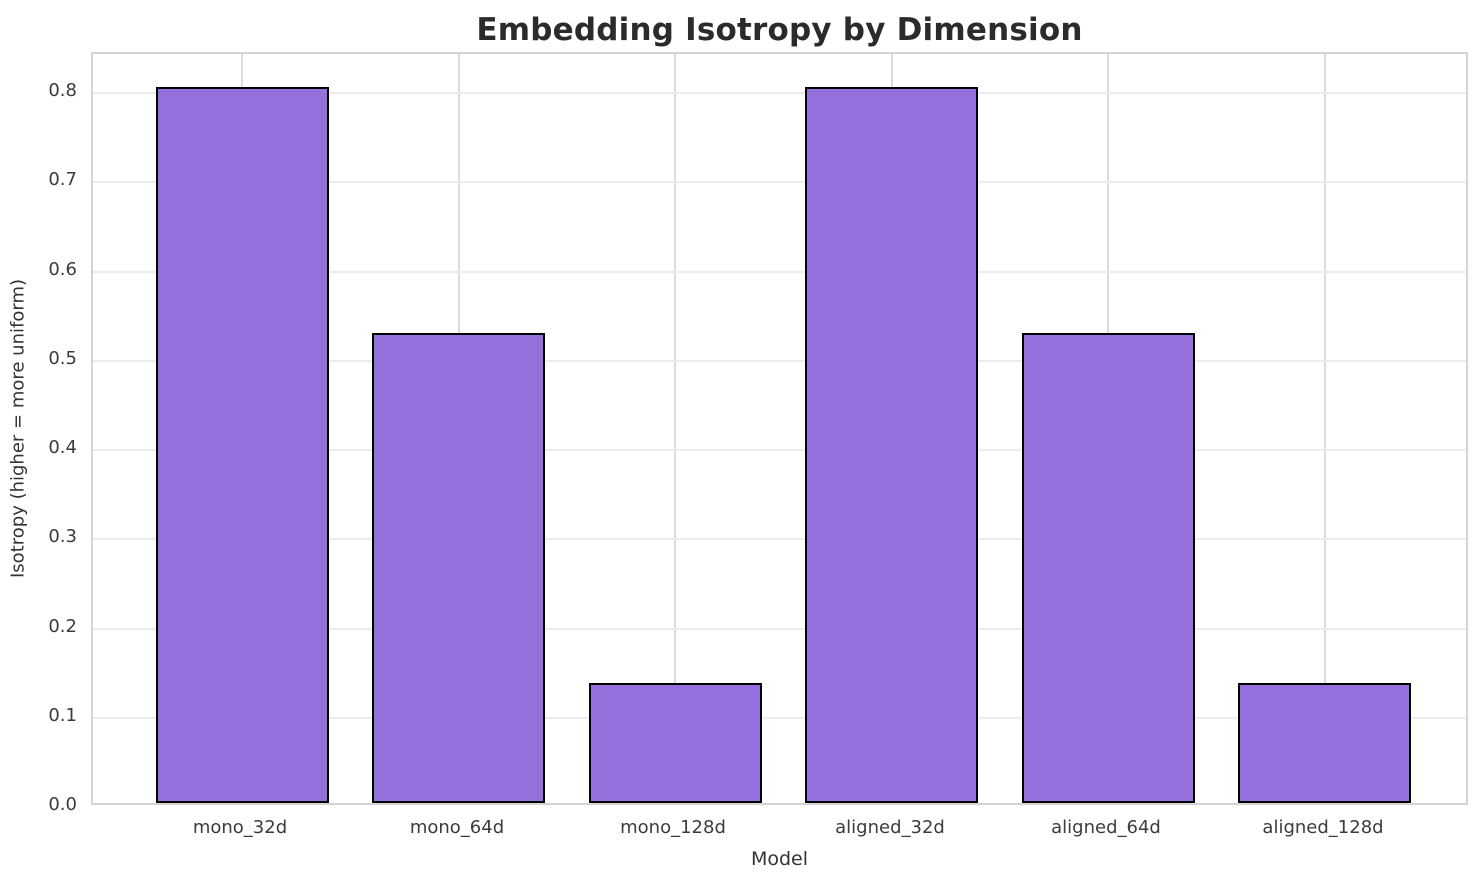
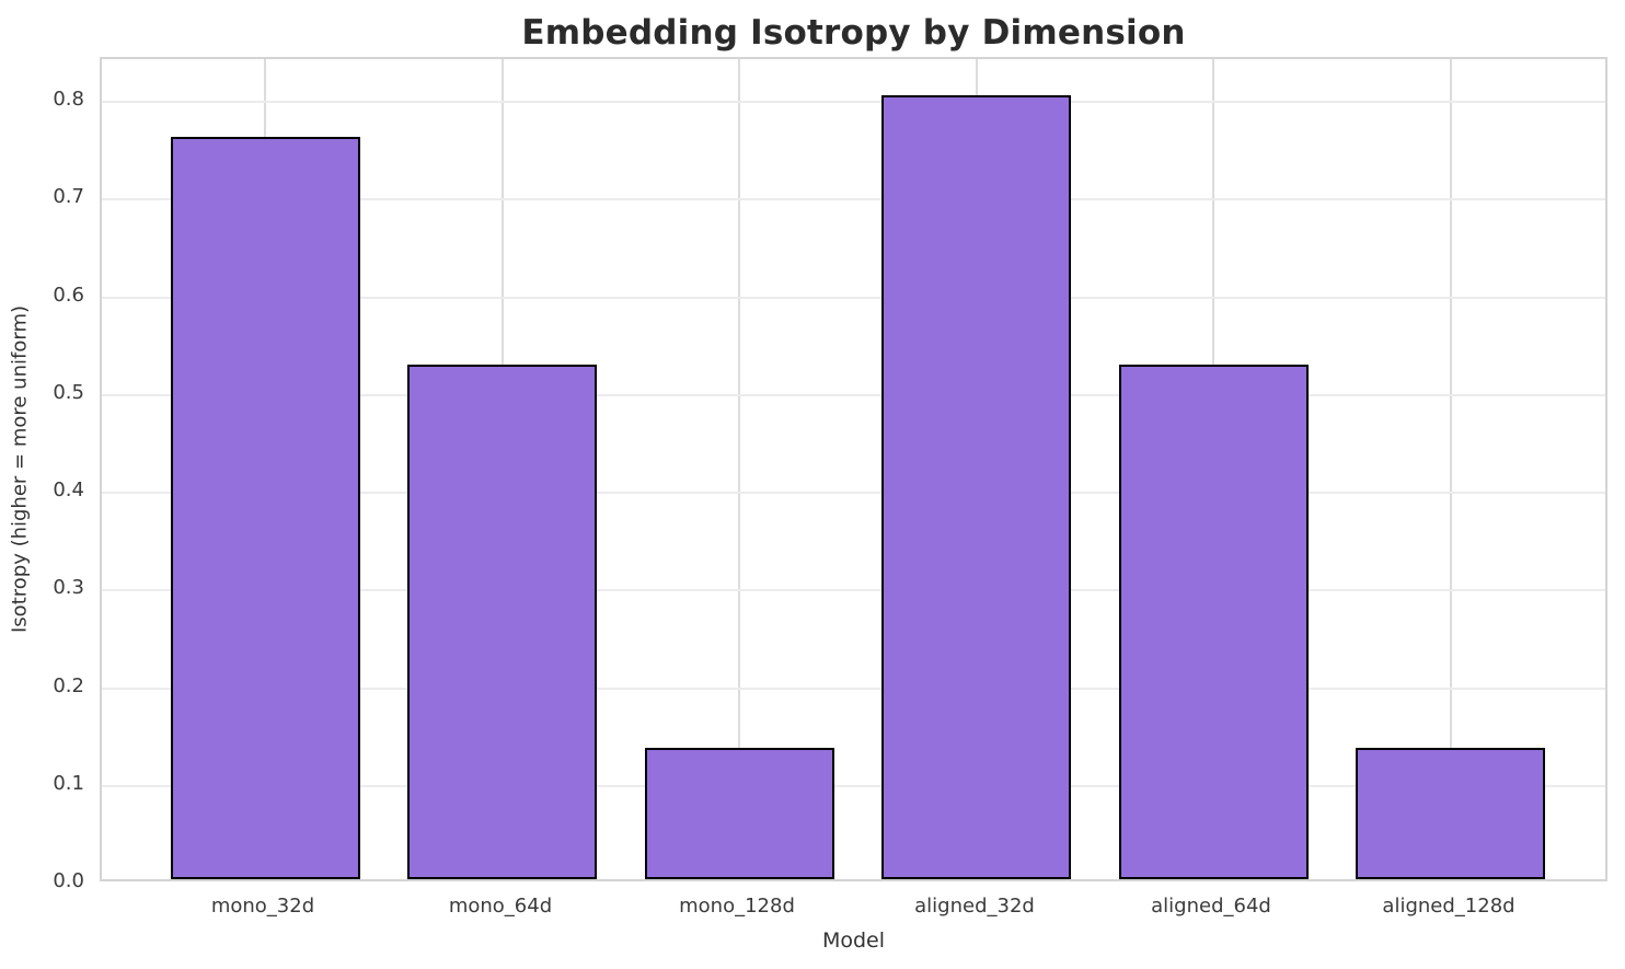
mono_32d: 0.80 -> 0.76
